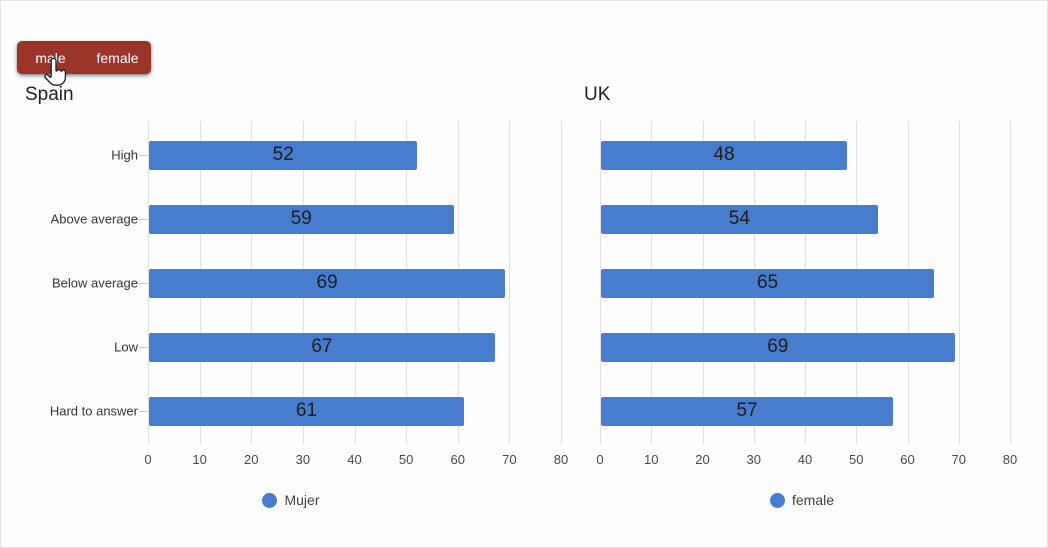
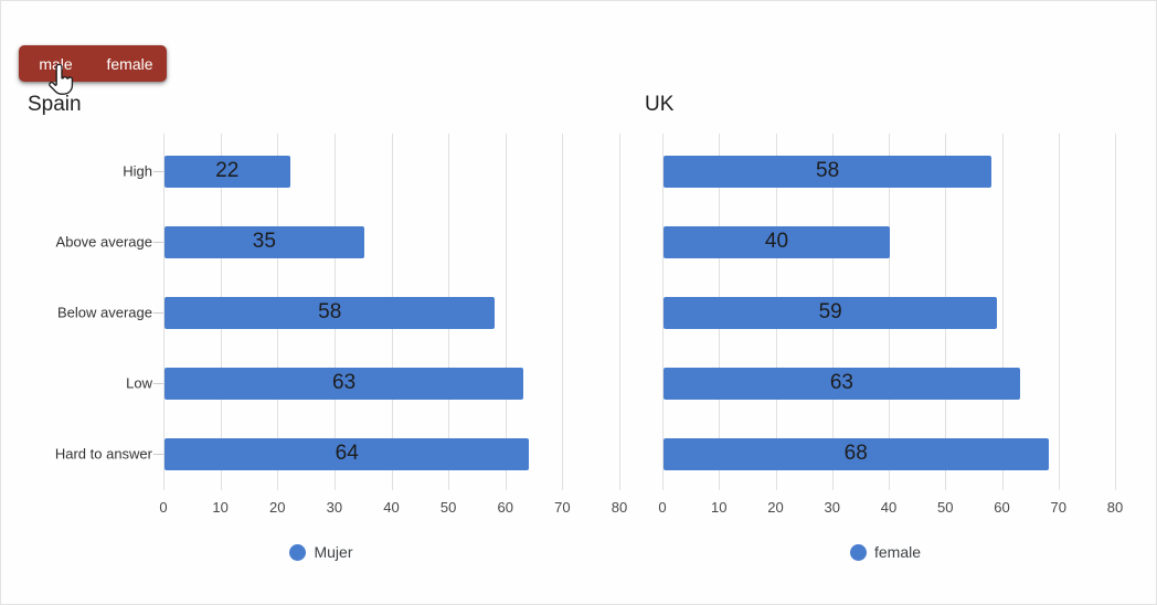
Spain/High: 52 -> 22
Spain/Above average: 59 -> 35
Spain/Below average: 69 -> 58
Spain/Low: 67 -> 63
Spain/Hard to answer: 61 -> 64
UK/High: 48 -> 58
UK/Above average: 54 -> 40
UK/Below average: 65 -> 59
UK/Low: 69 -> 63
UK/Hard to answer: 57 -> 68
